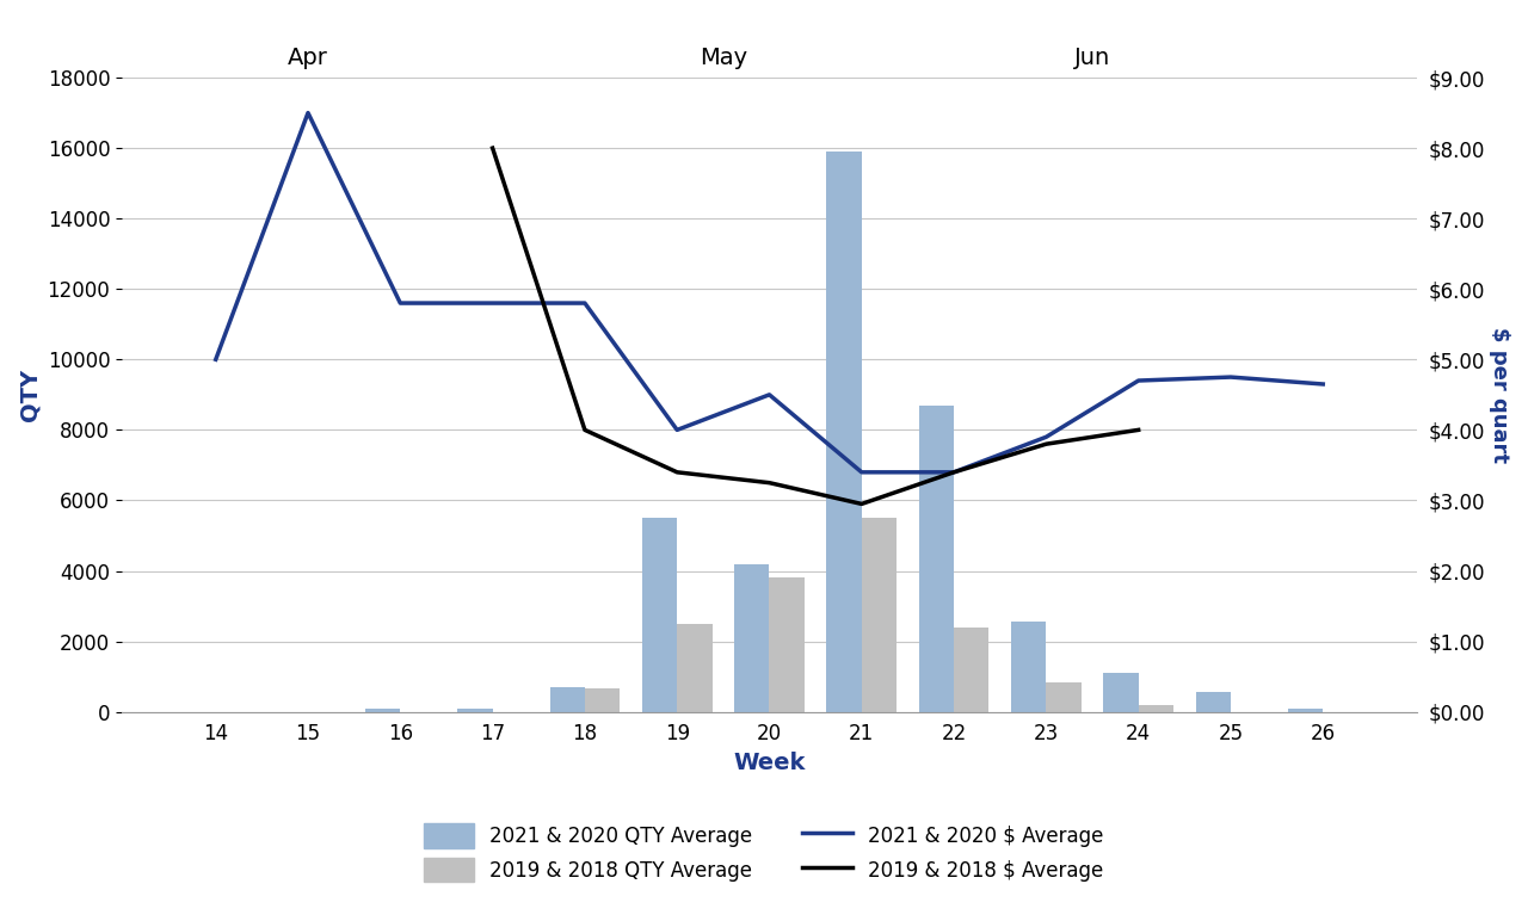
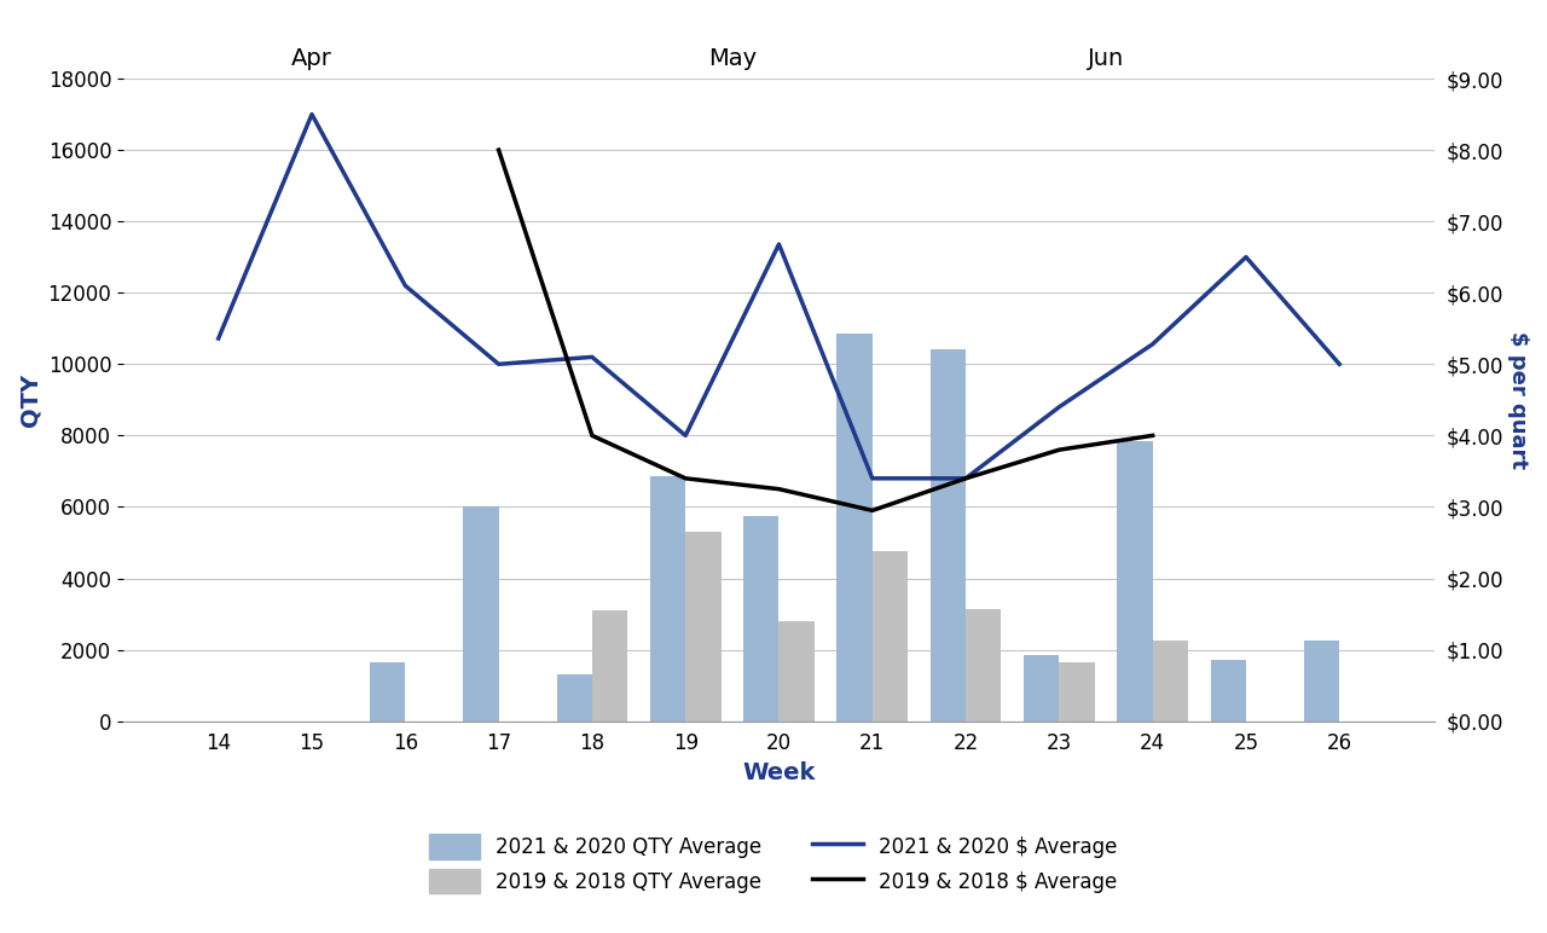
2021 & 2020 $ Average/14: $5.00 -> $5.36
2021 & 2020 QTY Average/16: 100 -> 1650
2021 & 2020 $ Average/16: $5.80 -> $6.10
2021 & 2020 QTY Average/17: 100 -> 6000
2021 & 2020 $ Average/17: $5.80 -> $5.00
2021 & 2020 QTY Average/18: 700 -> 1300
2021 & 2020 $ Average/18: $5.80 -> $5.10
2019 & 2018 QTY Average/18: 650 -> 3100
2021 & 2020 QTY Average/19: 5500 -> 6850
2019 & 2018 QTY Average/19: 2500 -> 5300
2021 & 2020 QTY Average/20: 4200 -> 5750
2021 & 2020 $ Average/20: $4.50 -> $6.68
2019 & 2018 QTY Average/20: 3800 -> 2800
2021 & 2020 QTY Average/21: 15900 -> 10850
2019 & 2018 QTY Average/21: 5500 -> 4750
2021 & 2020 QTY Average/22: 8700 -> 10400
2019 & 2018 QTY Average/22: 2400 -> 3150
2021 & 2020 QTY Average/23: 2550 -> 1850
2021 & 2020 $ Average/23: $3.90 -> $4.40
2019 & 2018 QTY Average/23: 850 -> 1650
2021 & 2020 QTY Average/24: 1100 -> 7850
2021 & 2020 $ Average/24: $4.70 -> $5.28
2019 & 2018 QTY Average/24: 200 -> 2250
2021 & 2020 QTY Average/25: 550 -> 1700
2021 & 2020 $ Average/25: $4.75 -> $6.50
2021 & 2020 QTY Average/26: 100 -> 2250
2021 & 2020 $ Average/26: $4.65 -> $5.00
